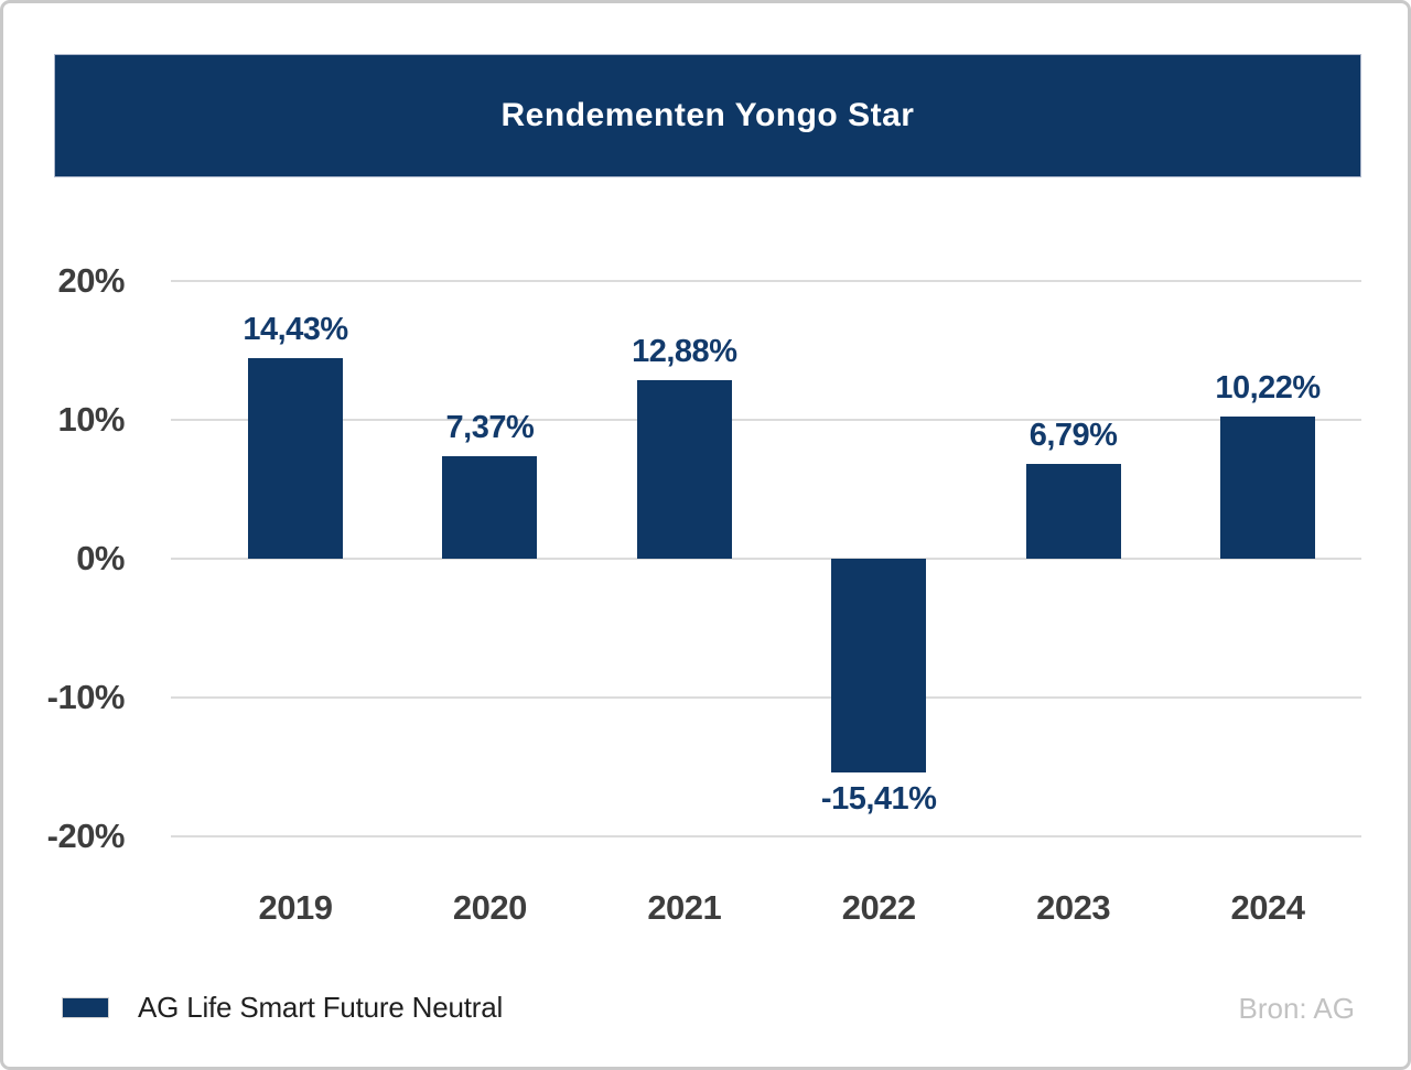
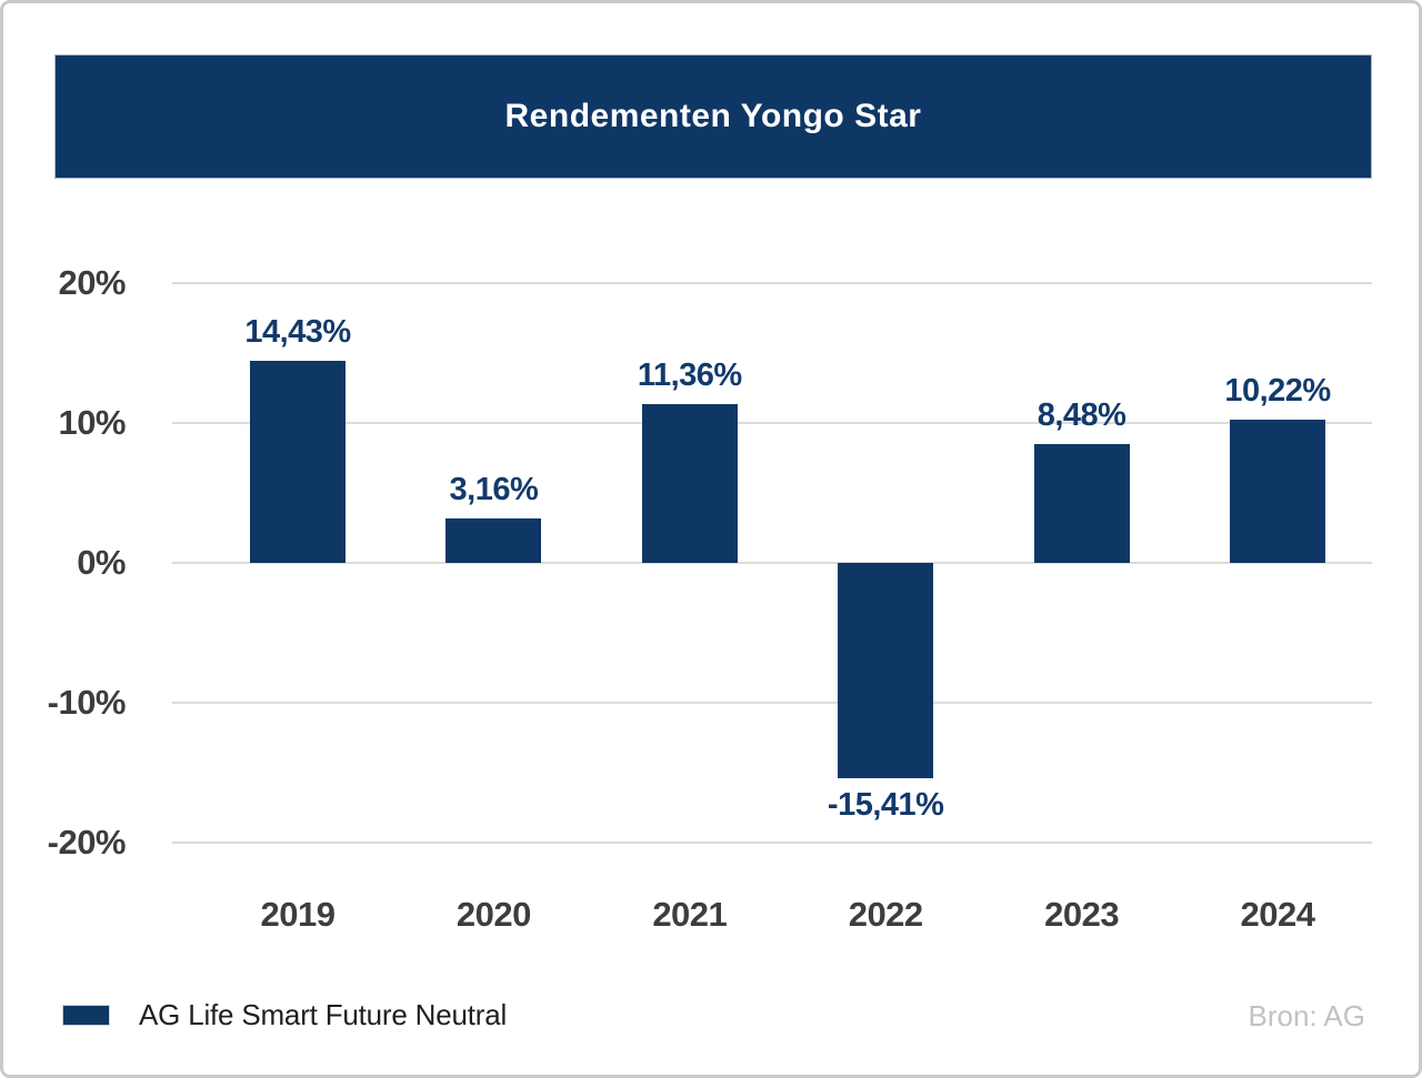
2020: 7,37% -> 3,16%
2021: 12,88% -> 11,36%
2023: 6,79% -> 8,48%
